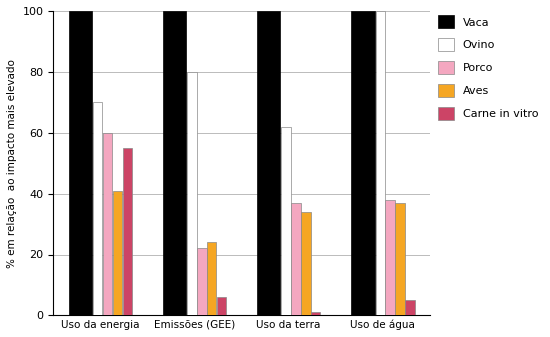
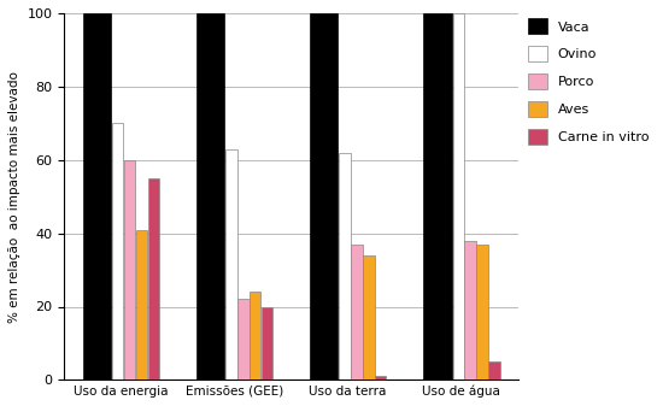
Ovino/Emissões (GEE): 80 -> 63
Carne in vitro/Emissões (GEE): 6 -> 20
